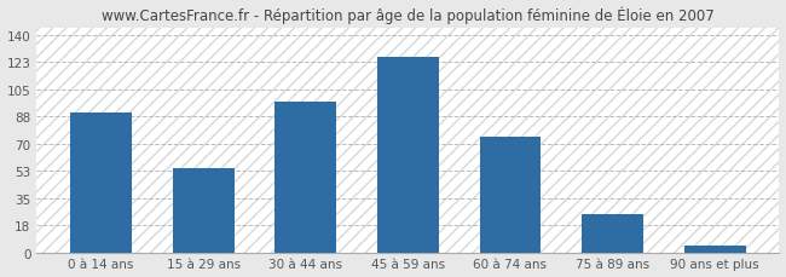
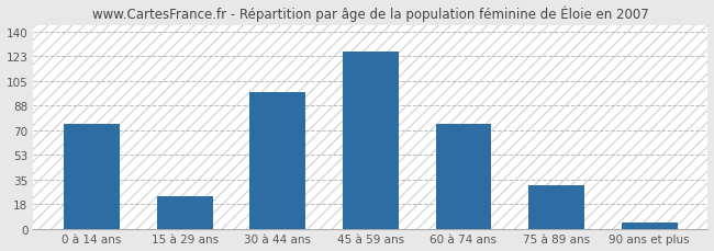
0 à 14 ans: 90 -> 75
15 à 29 ans: 54 -> 23
75 à 89 ans: 25 -> 31
